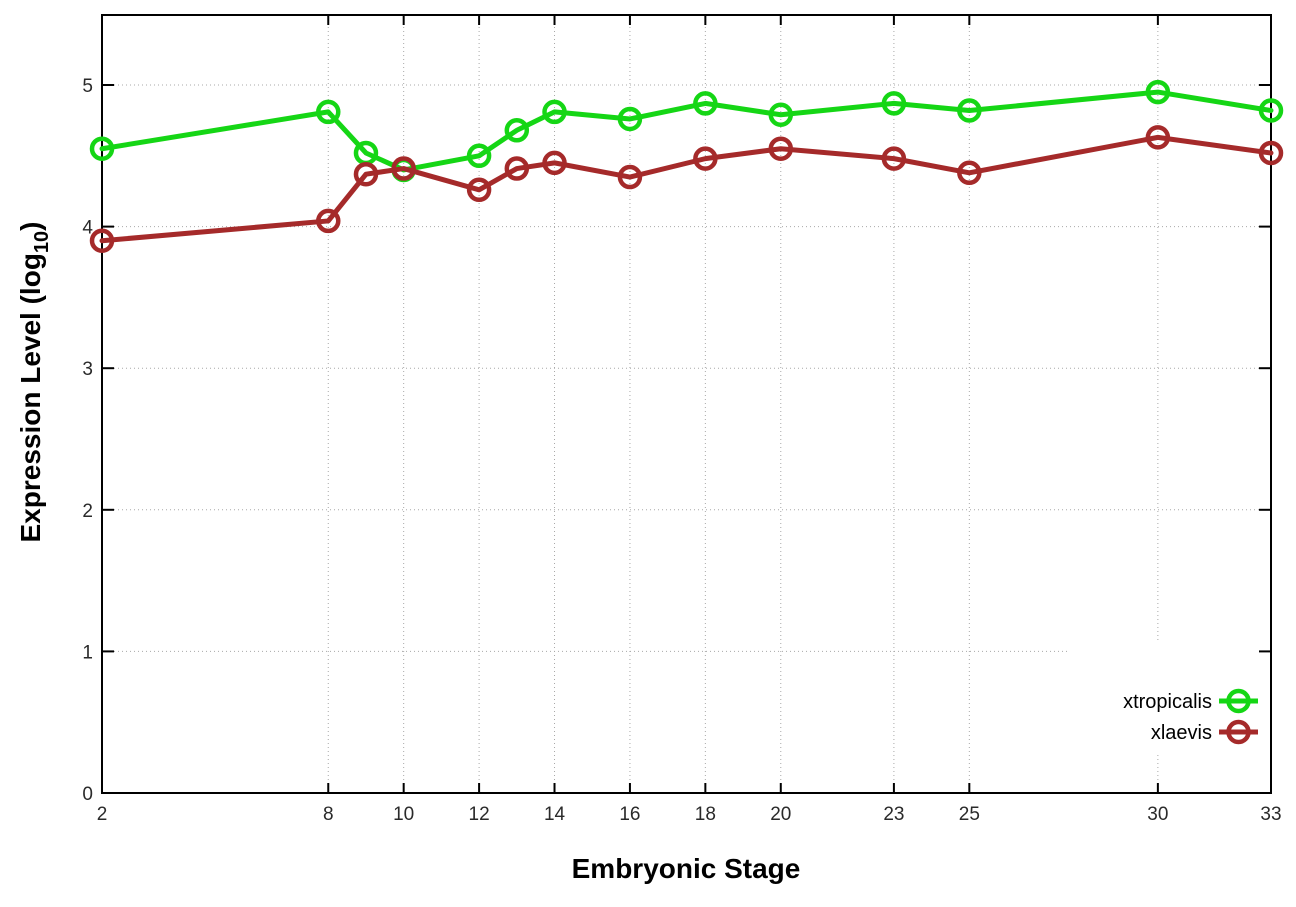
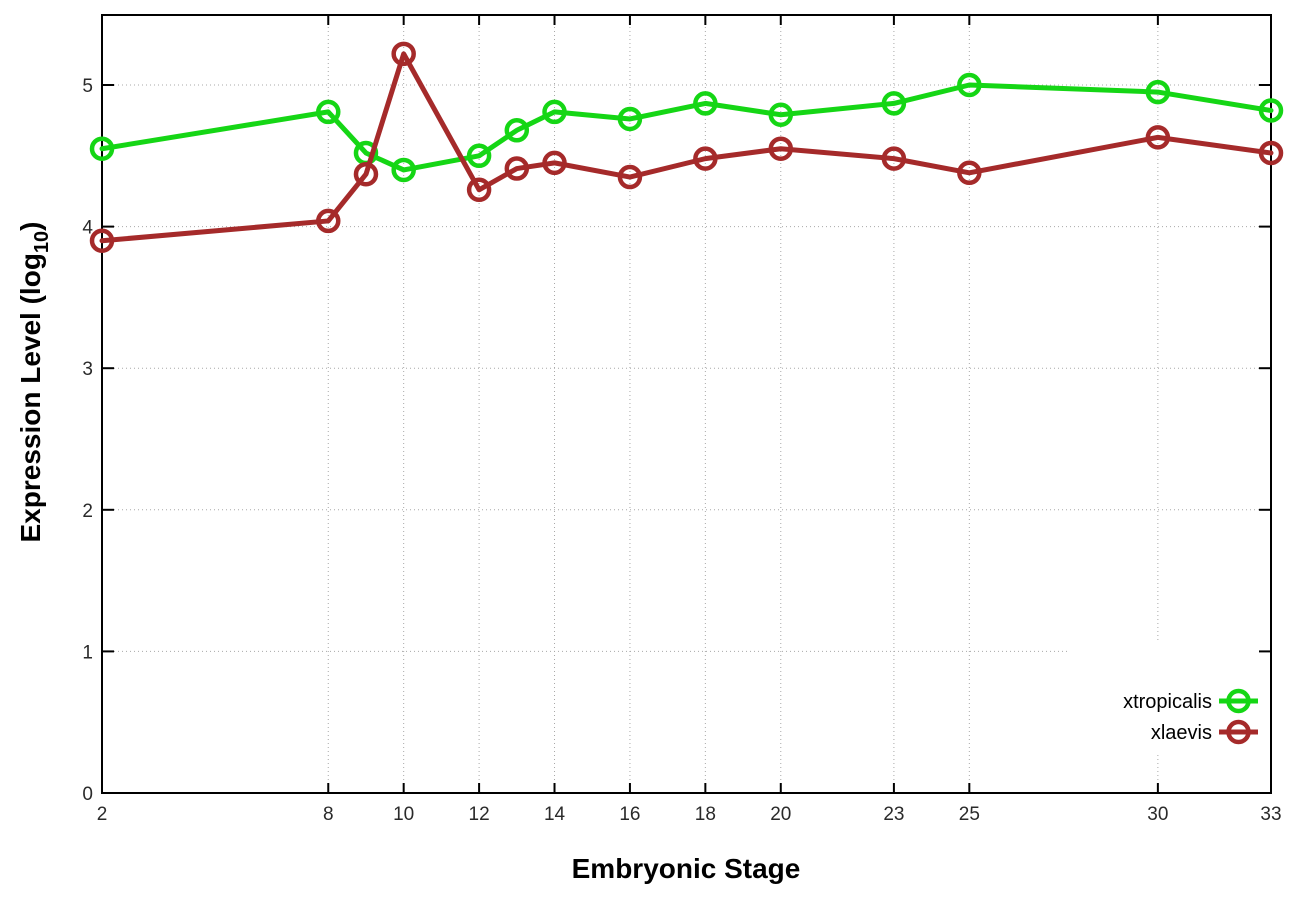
xlaevis/10: 4.41 -> 5.22
xtropicalis/25: 4.82 -> 5.00
